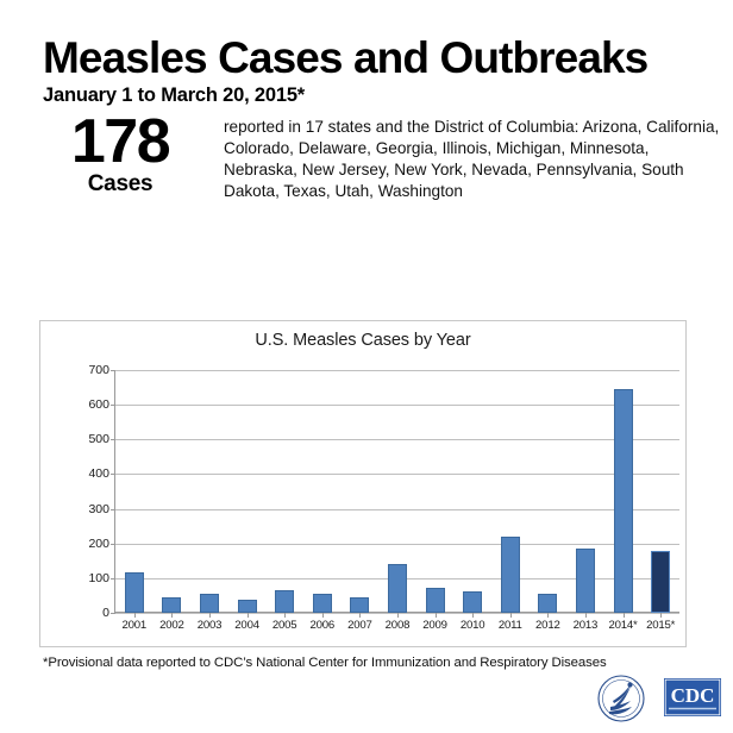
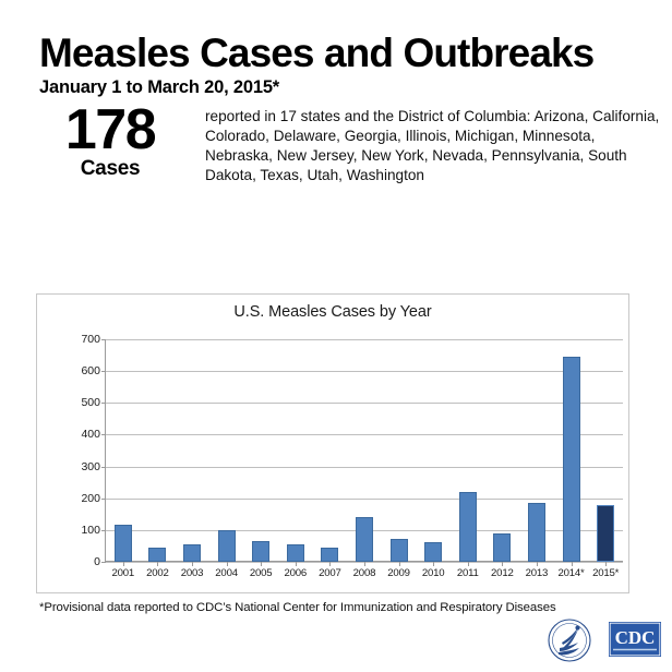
2004: 40 -> 100
2012: 60 -> 90
